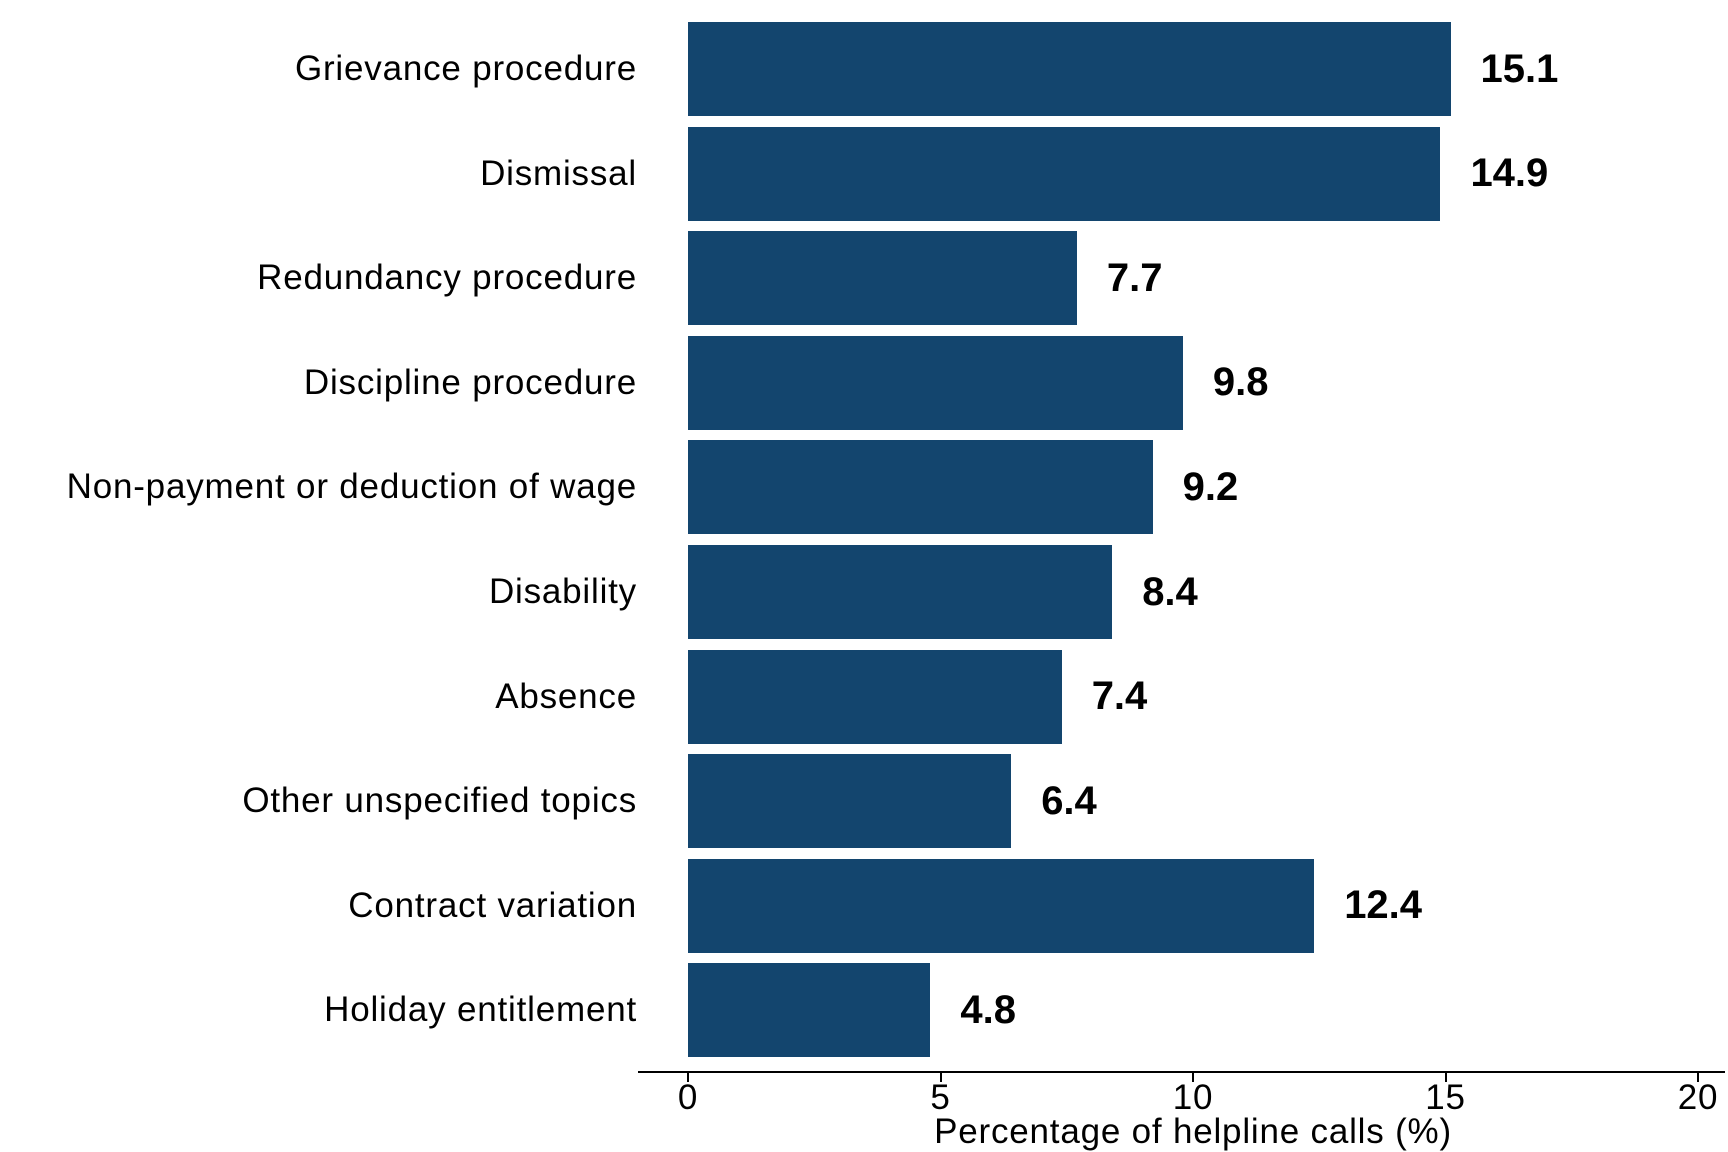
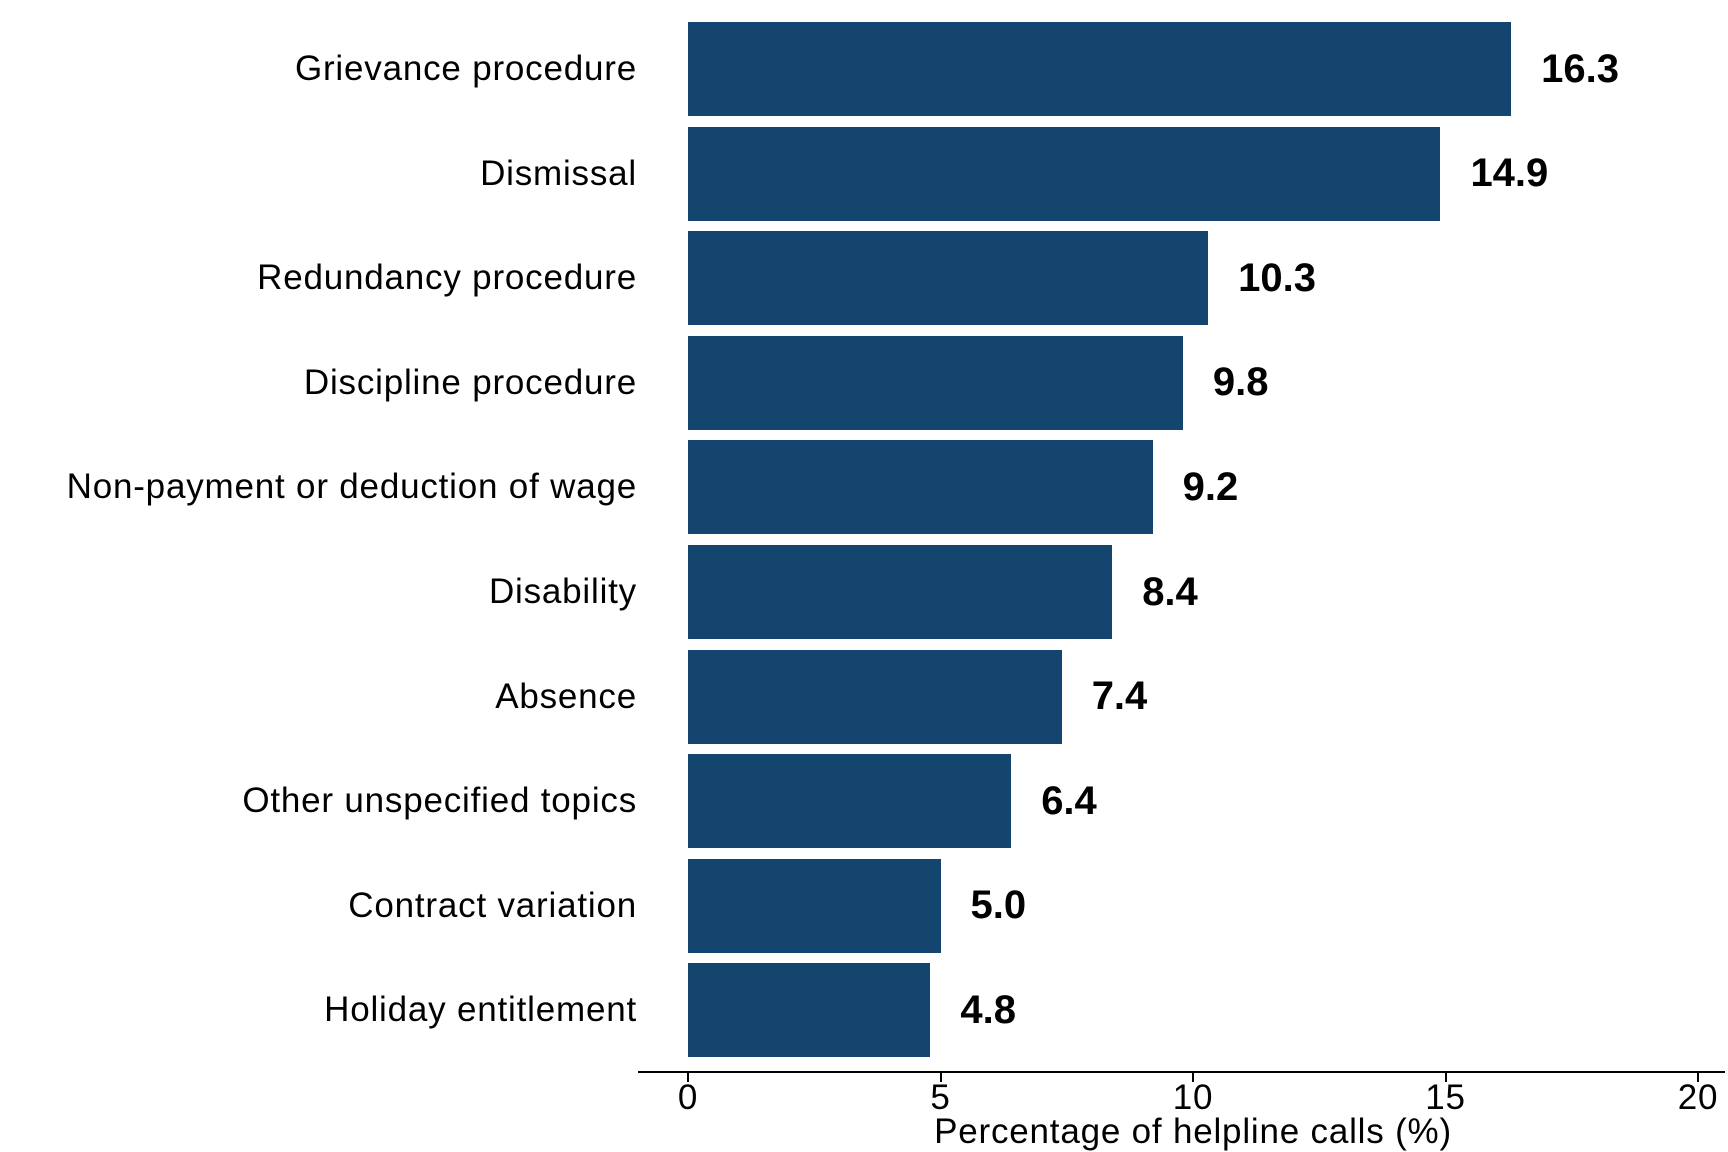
Grievance procedure: 15.1 -> 16.3
Redundancy procedure: 7.7 -> 10.3
Contract variation: 12.4 -> 5.0
